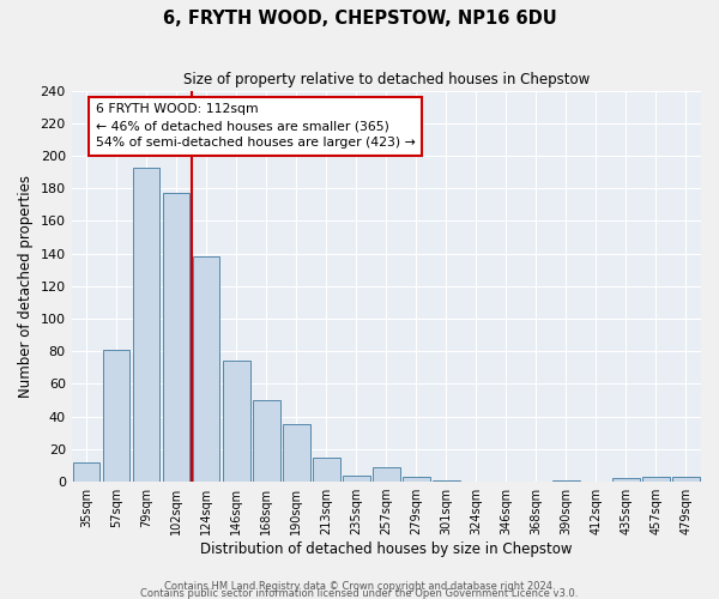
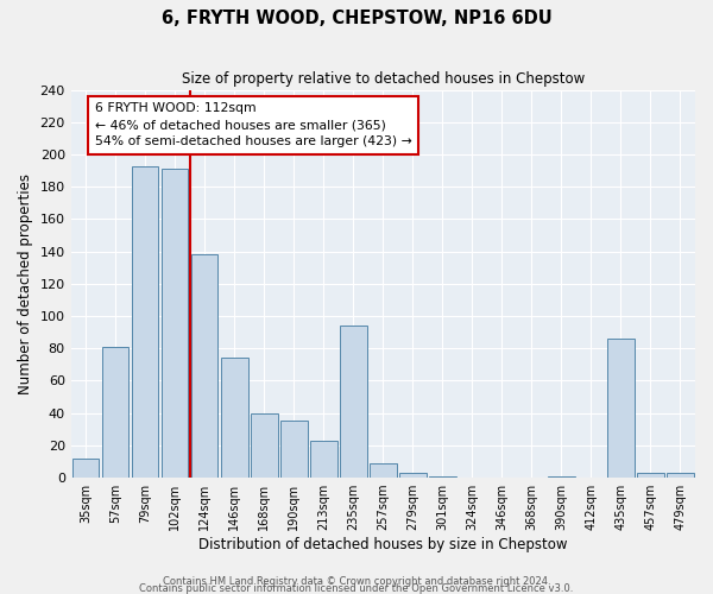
102sqm: 177 -> 191
168sqm: 50 -> 40
213sqm: 15 -> 23
235sqm: 4 -> 94
435sqm: 2 -> 86
